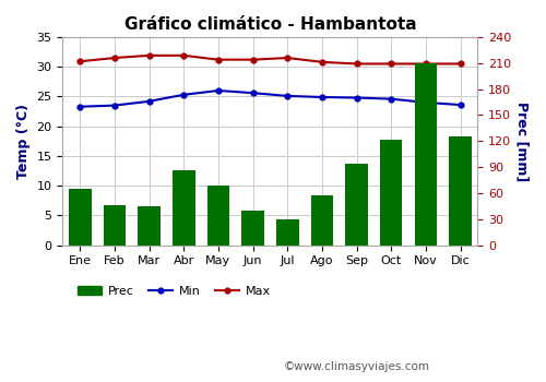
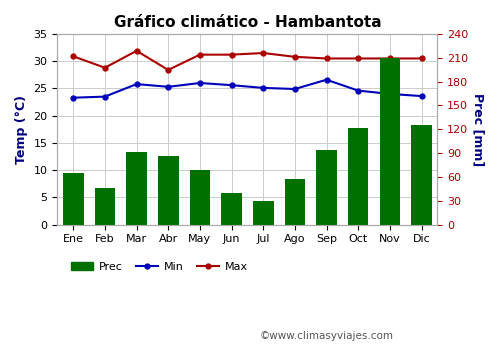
Max/Feb: 31.5 -> 28.8
Prec/Mar: 45 -> 92
Min/Mar: 24.2 -> 25.8
Max/Abr: 31.9 -> 28.4
Min/Sep: 24.8 -> 26.6
